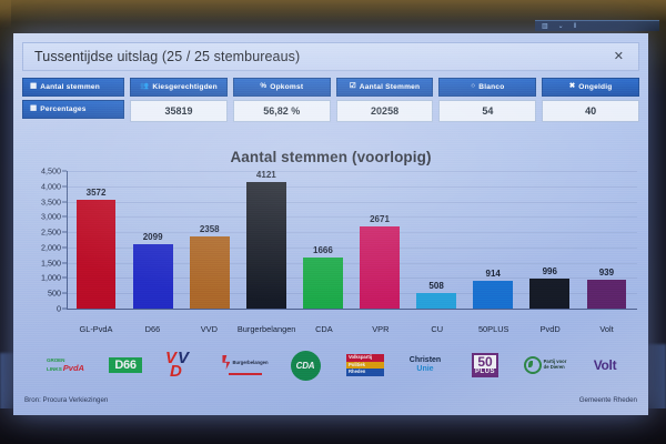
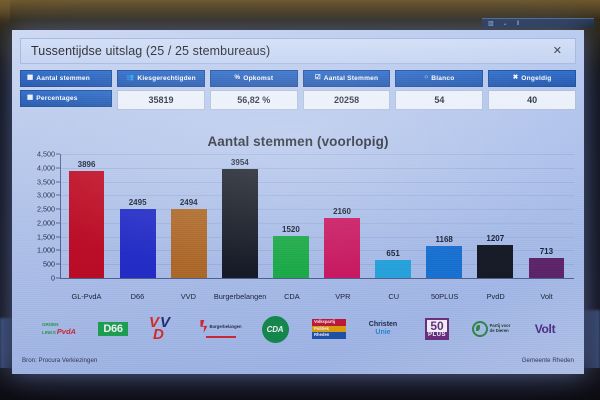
GL-PvdA: 3572 -> 3896
D66: 2099 -> 2495
VVD: 2358 -> 2494
Burgerbelangen: 4121 -> 3954
CDA: 1666 -> 1520
VPR: 2671 -> 2160
CU: 508 -> 651
50PLUS: 914 -> 1168
PvdD: 996 -> 1207
Volt: 939 -> 713
